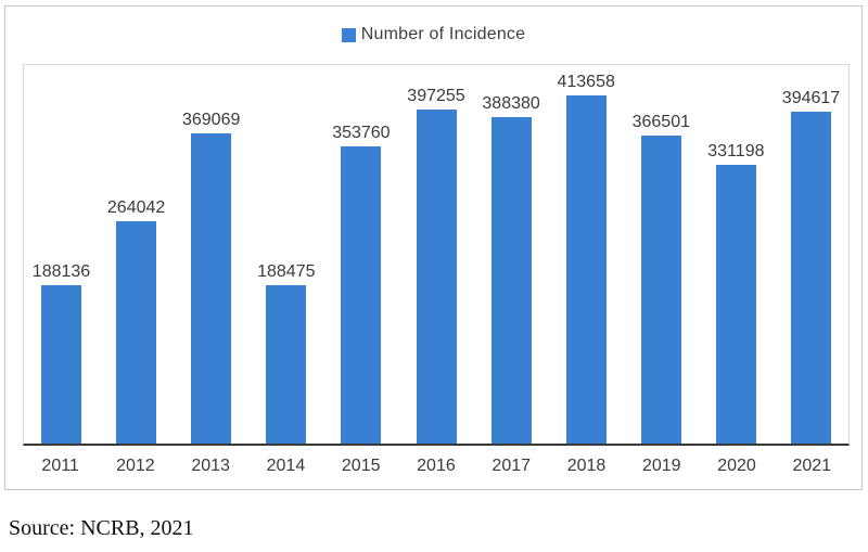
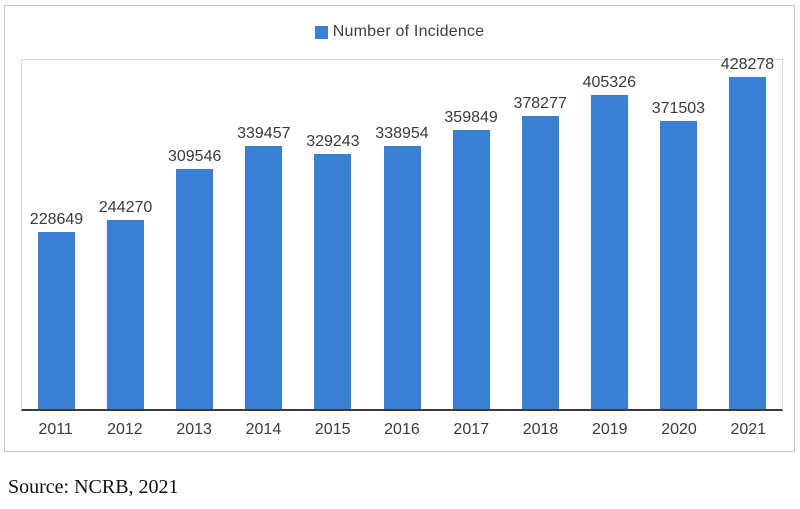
2011: 188136 -> 228649
2012: 264042 -> 244270
2013: 369069 -> 309546
2014: 188475 -> 339457
2015: 353760 -> 329243
2016: 397255 -> 338954
2017: 388380 -> 359849
2018: 413658 -> 378277
2019: 366501 -> 405326
2020: 331198 -> 371503
2021: 394617 -> 428278
